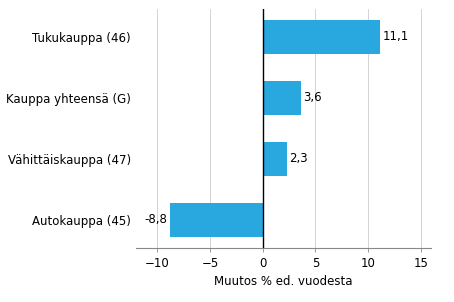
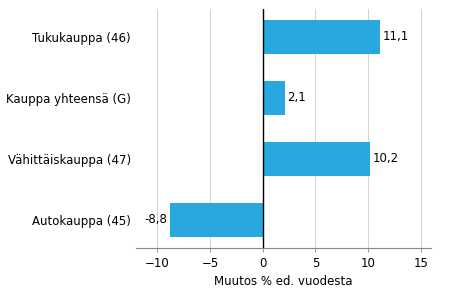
Kauppa yhteensä (G): 3,6 -> 2,1
Vähittäiskauppa (47): 2,3 -> 10,2
